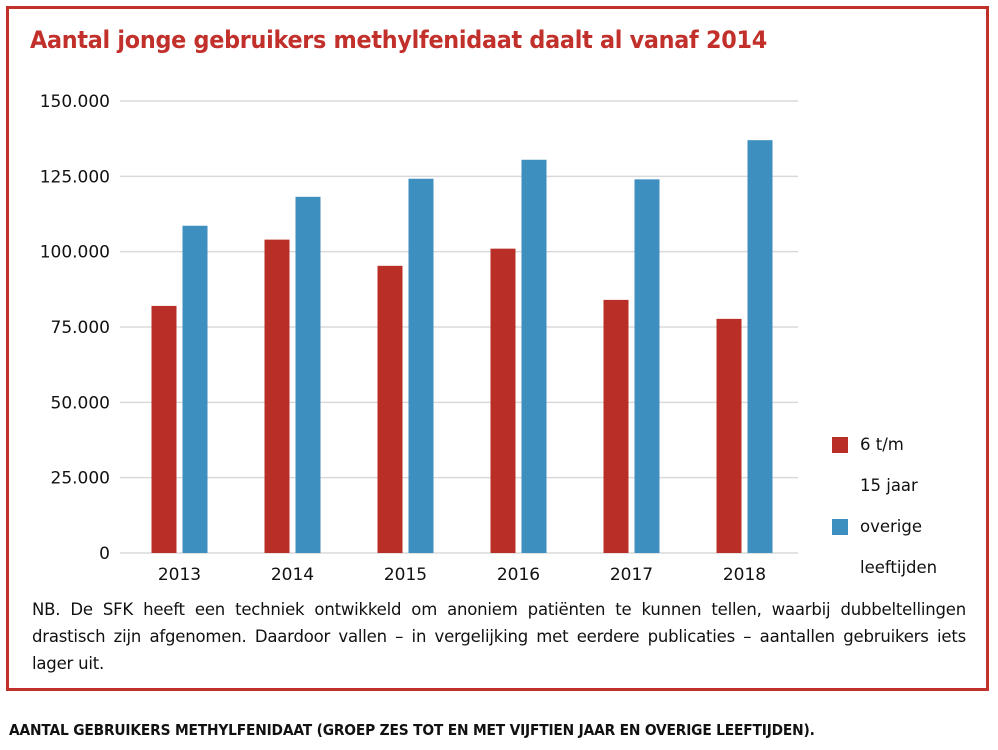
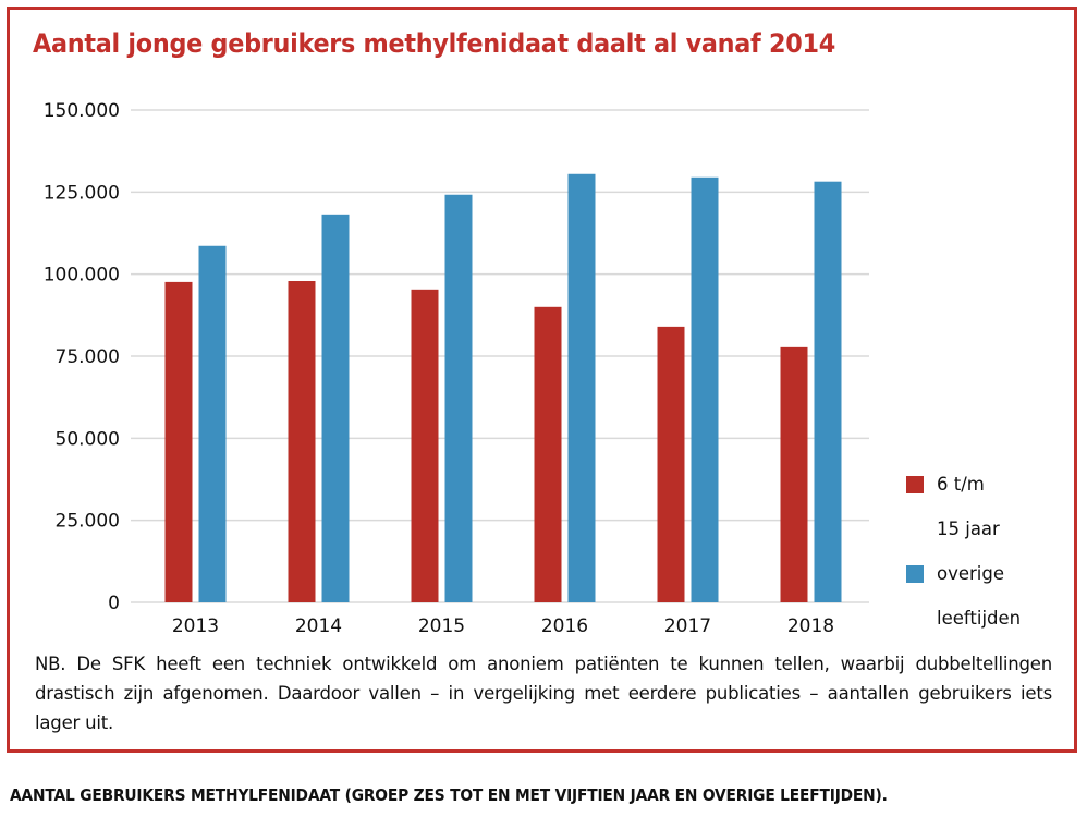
6 t/m 15 jaar/2013: 82000 -> 98000
6 t/m 15 jaar/2014: 104000 -> 98000
6 t/m 15 jaar/2016: 101000 -> 90000
overige leeftijden/2017: 124000 -> 130000
overige leeftijden/2018: 137000 -> 128000
